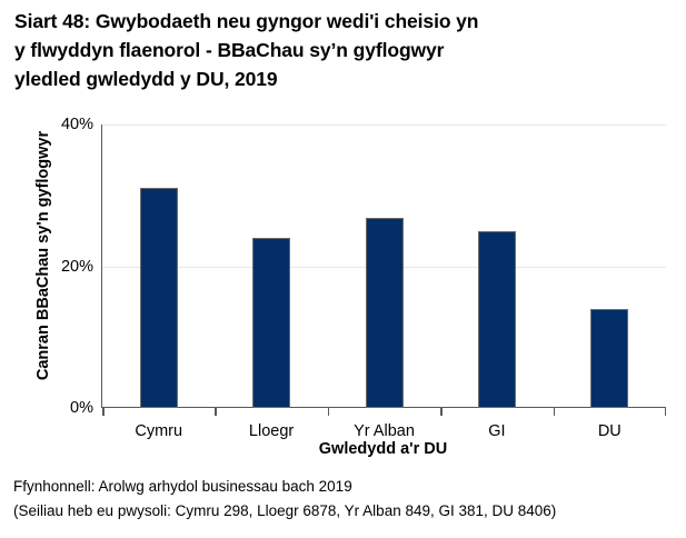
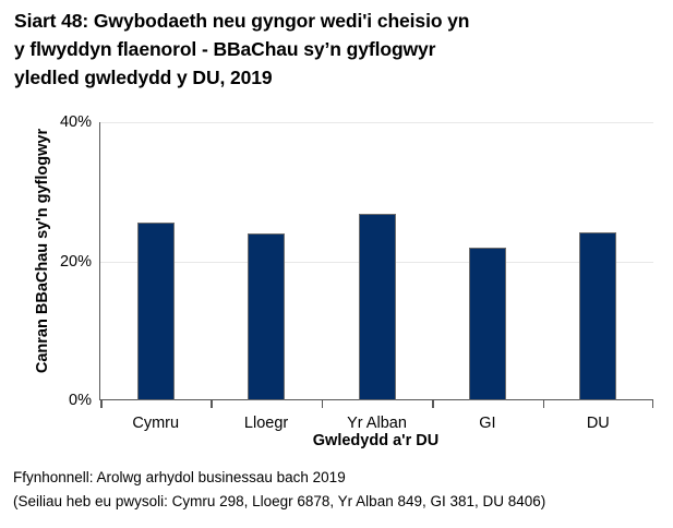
Cymru: 31% -> 26%
GI: 25% -> 22%
DU: 14% -> 24%
